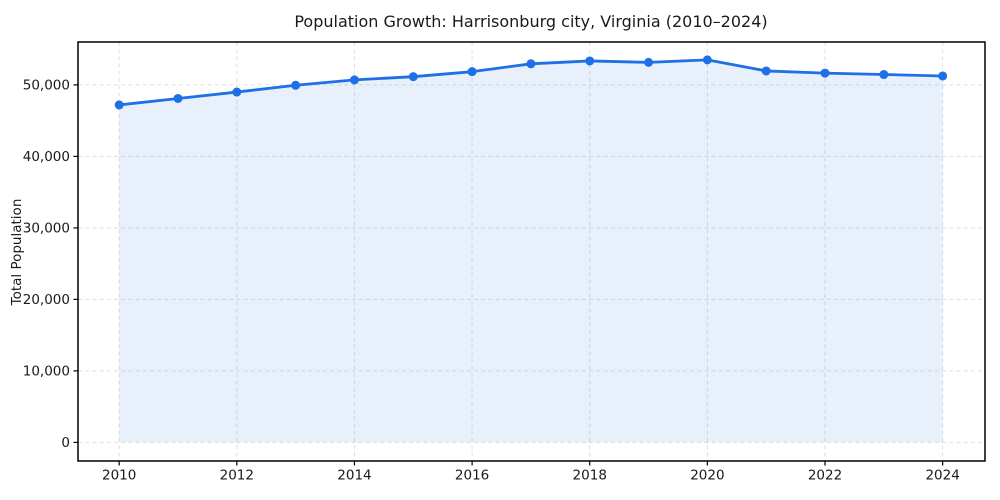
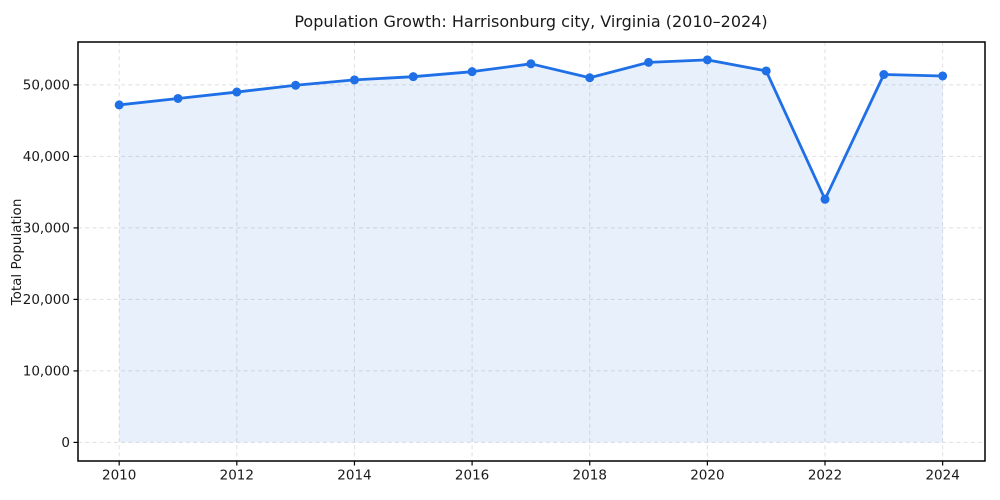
2018: 53000 -> 51000
2022: 52000 -> 34000
